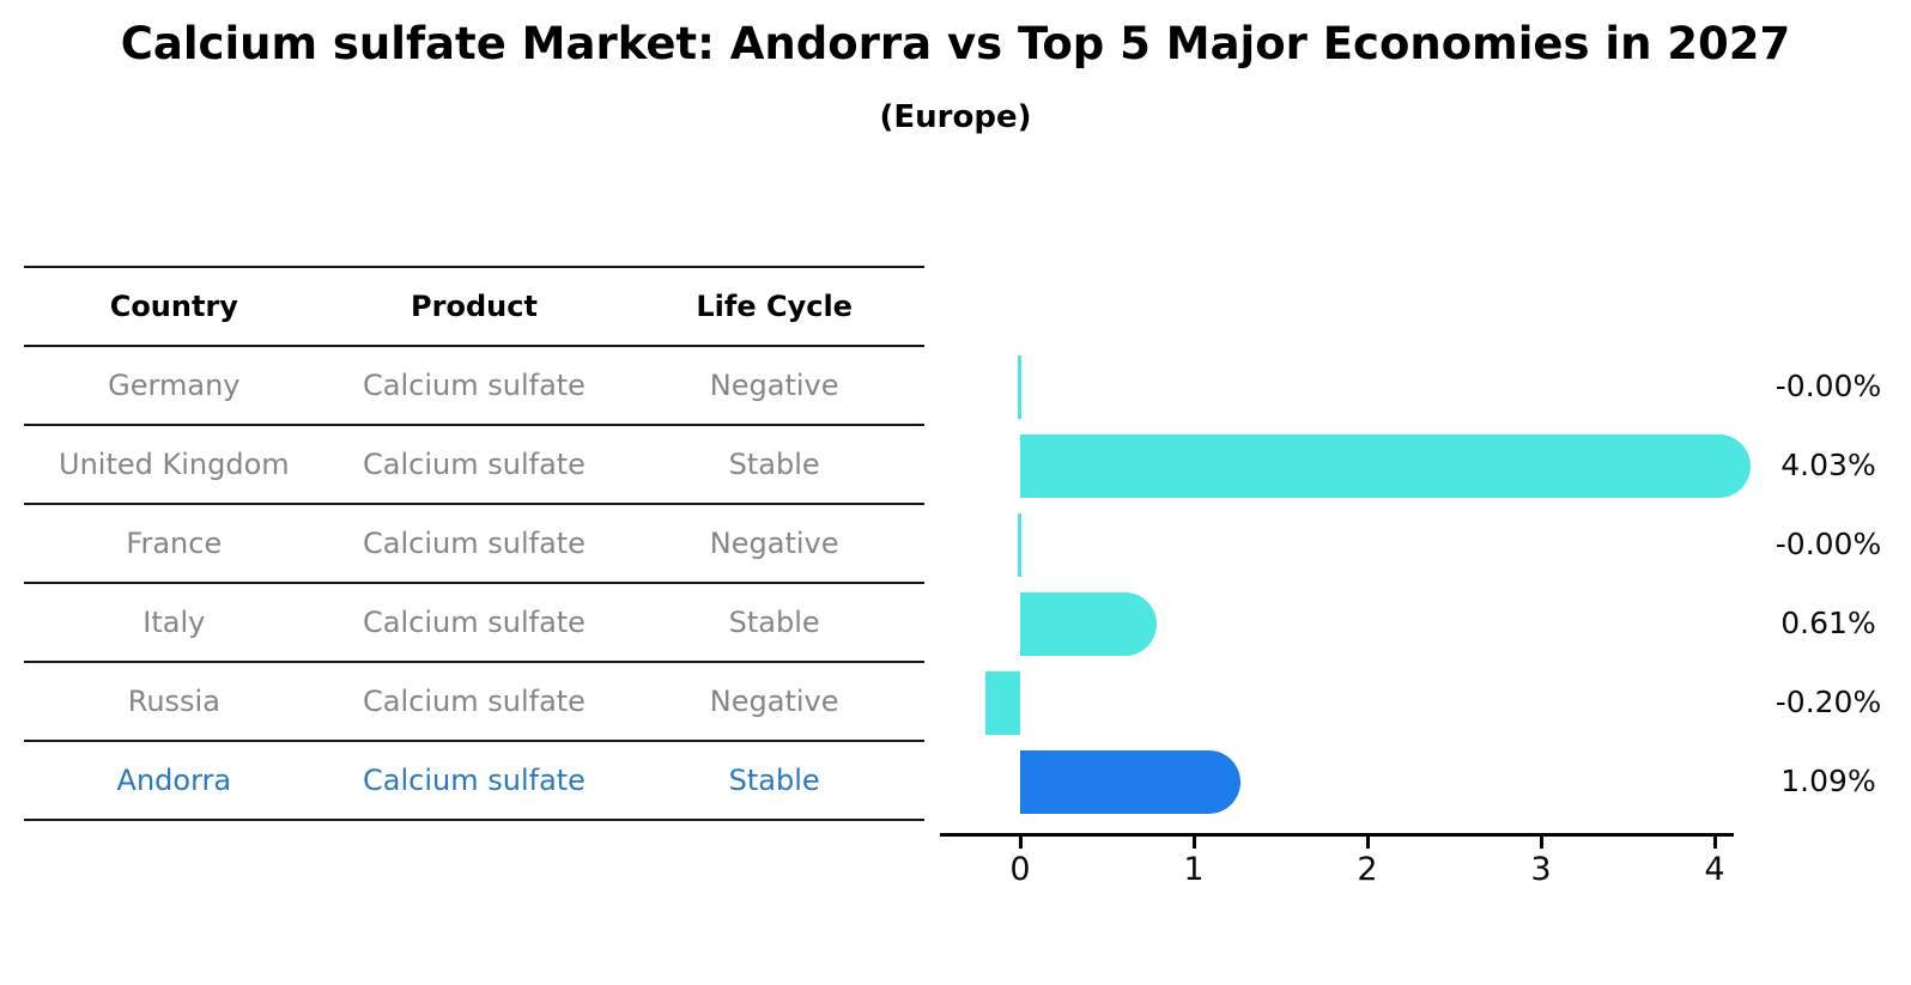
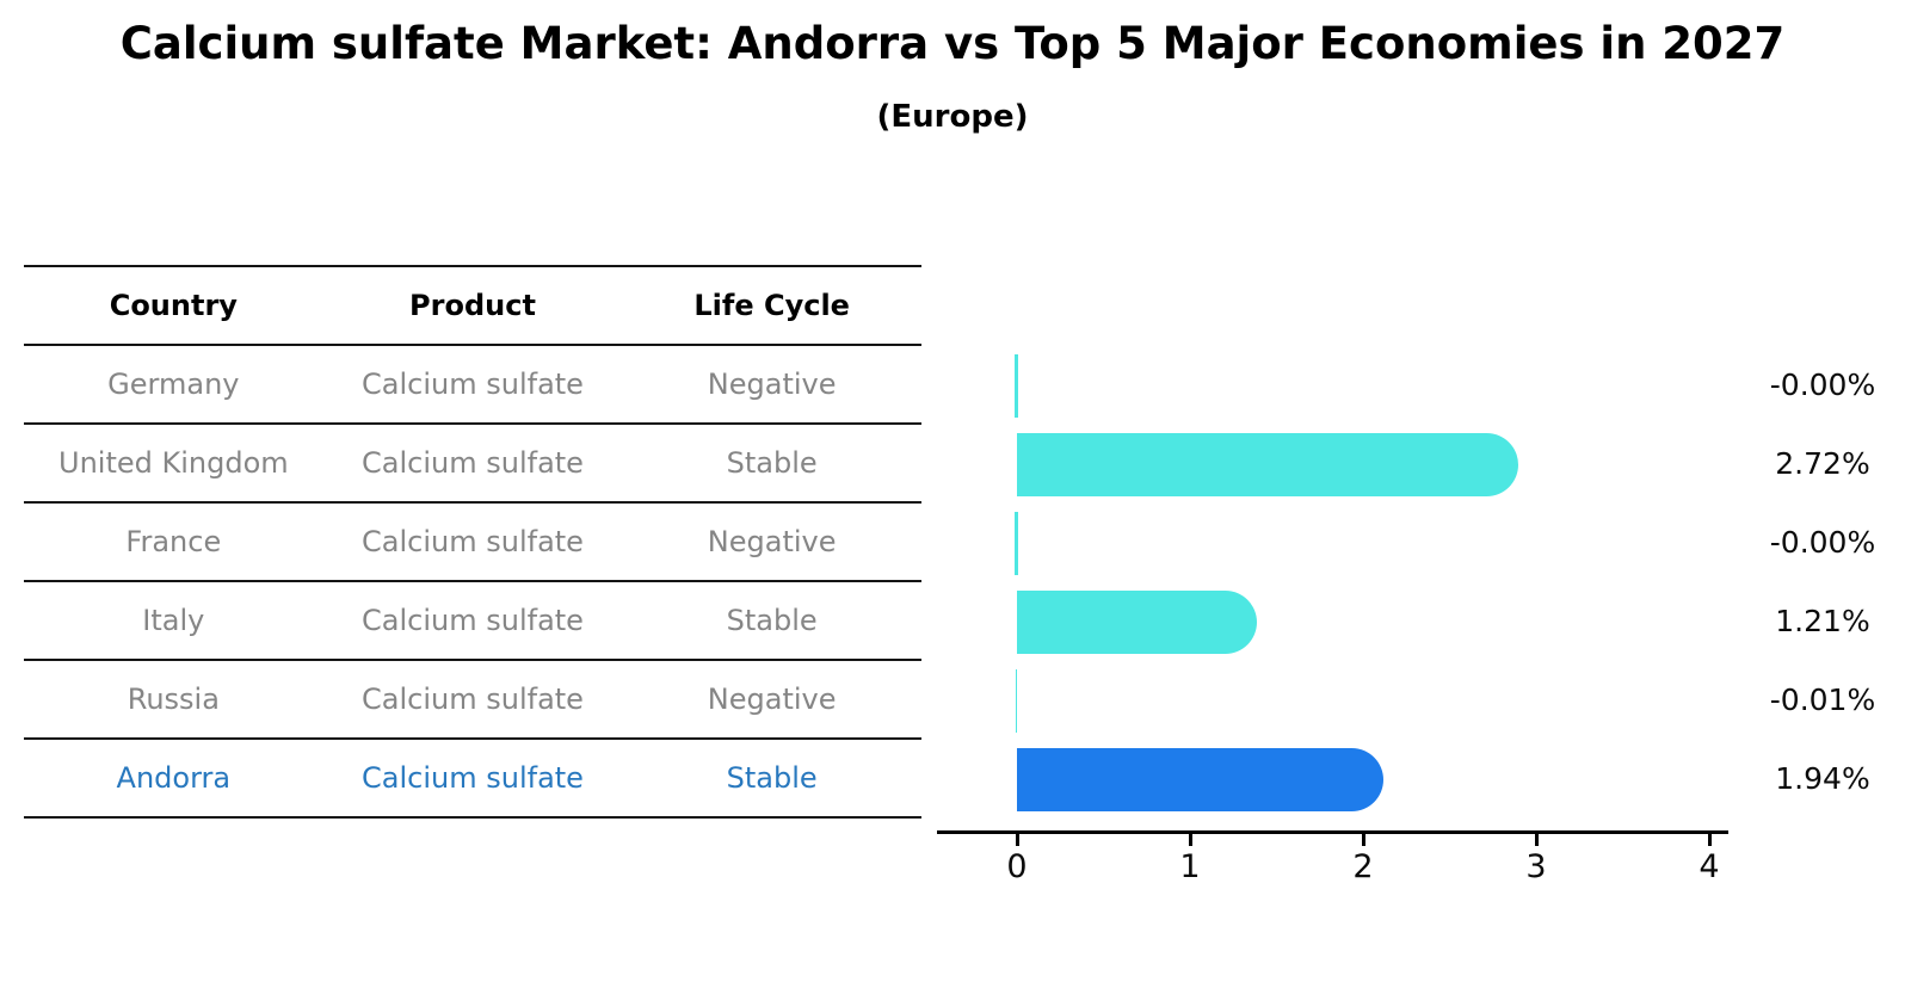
United Kingdom: 4.03% -> 2.72%
Italy: 0.61% -> 1.21%
Russia: -0.20% -> -0.01%
Andorra: 1.09% -> 1.94%
